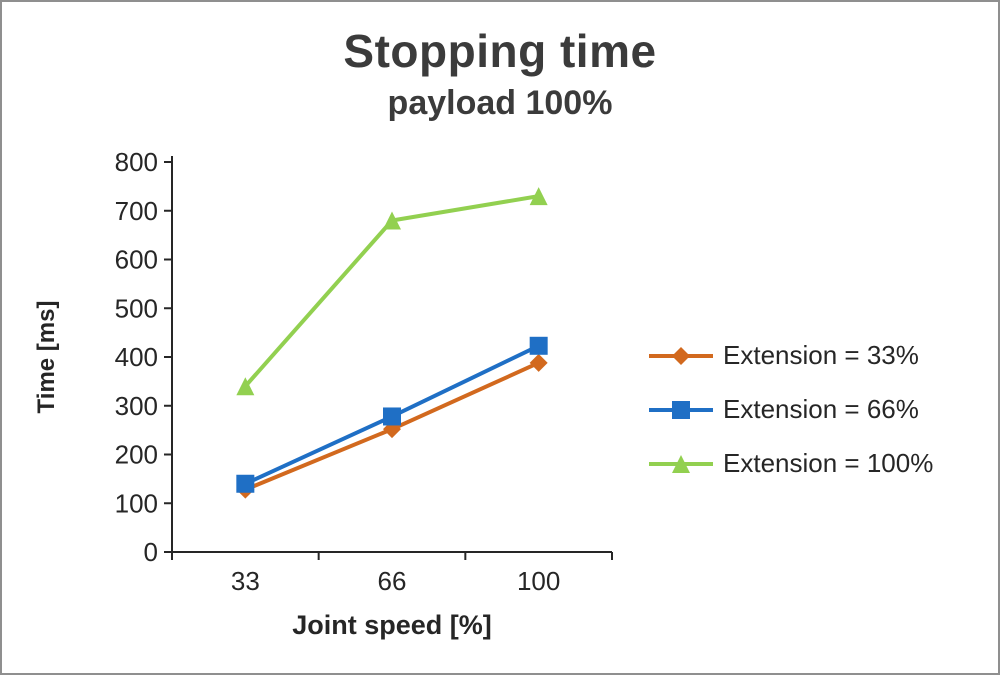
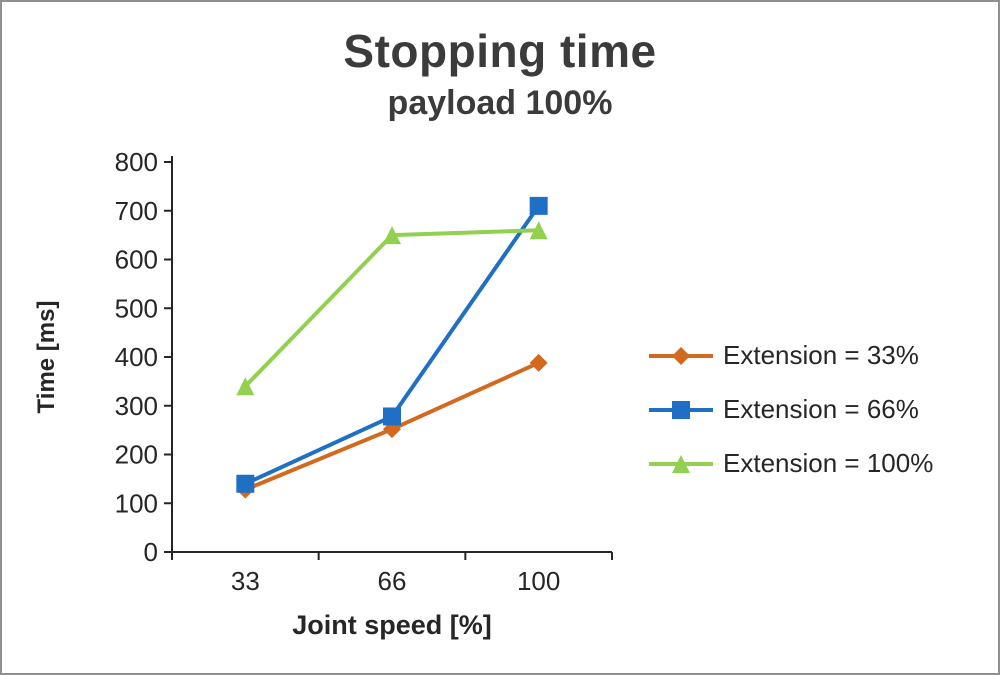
Extension = 100%/66: 680 -> 650
Extension = 66%/100: 420 -> 710
Extension = 100%/100: 730 -> 660
